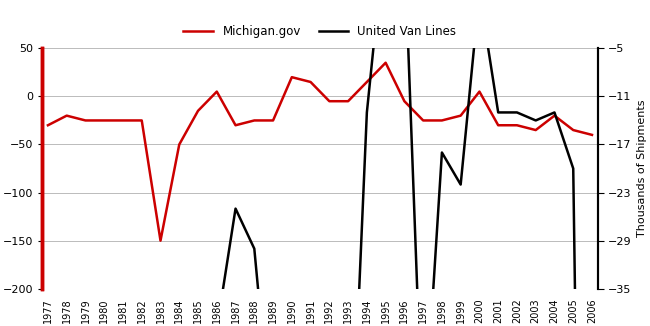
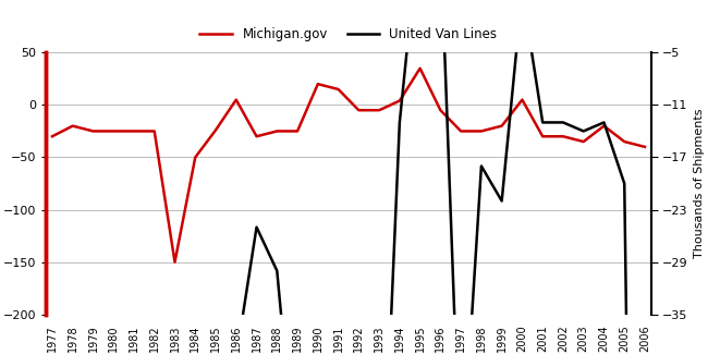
Michigan.gov/1985: -15 -> -24
Michigan.gov/1994: 15 -> 4
